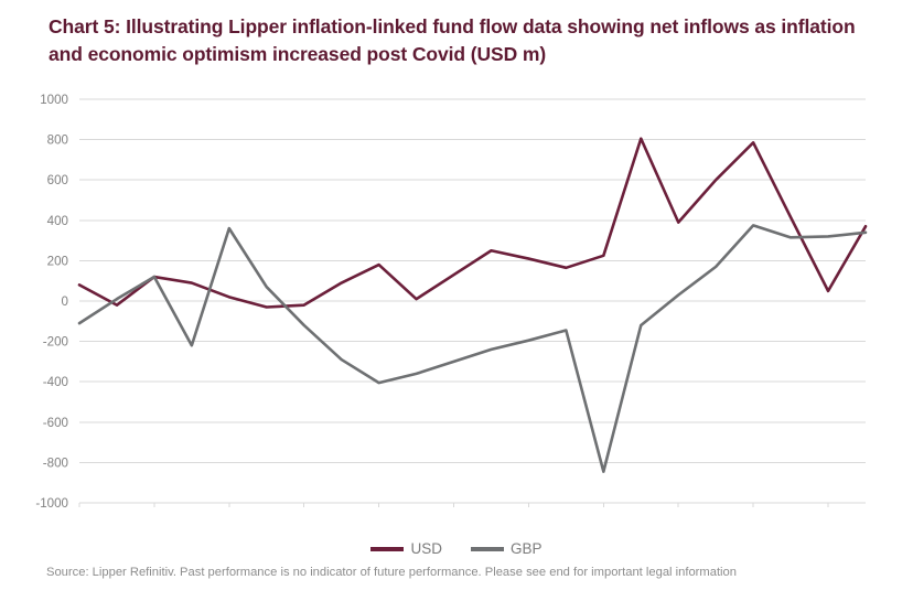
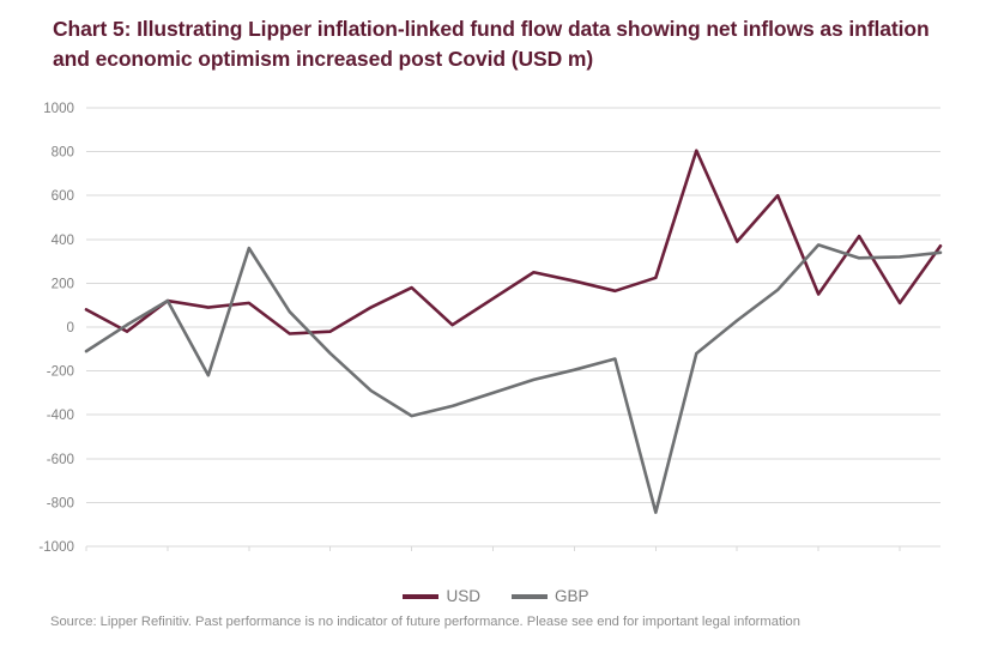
USD/Aug-18: 20 -> 110
USD/Dec-20: 780 -> 150
USD/Apr-21: 50 -> 110
